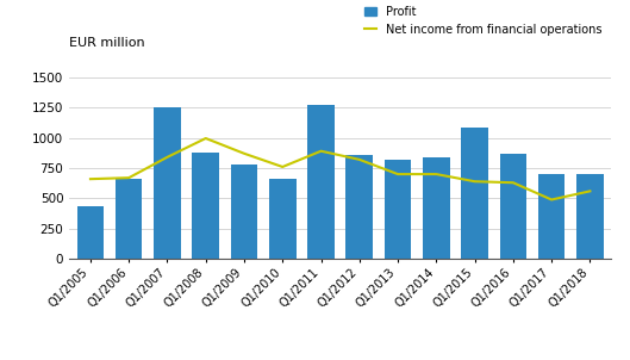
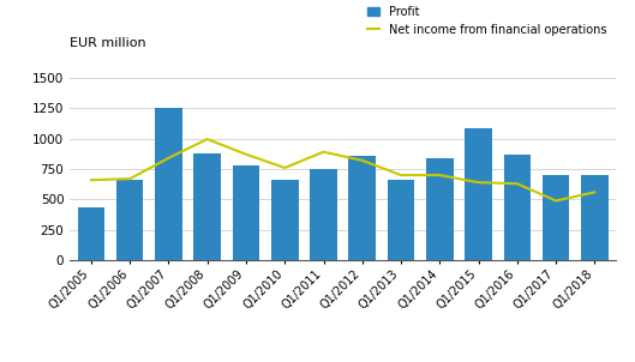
Profit/Q1/2011: 1270 -> 750
Profit/Q1/2013: 820 -> 660
